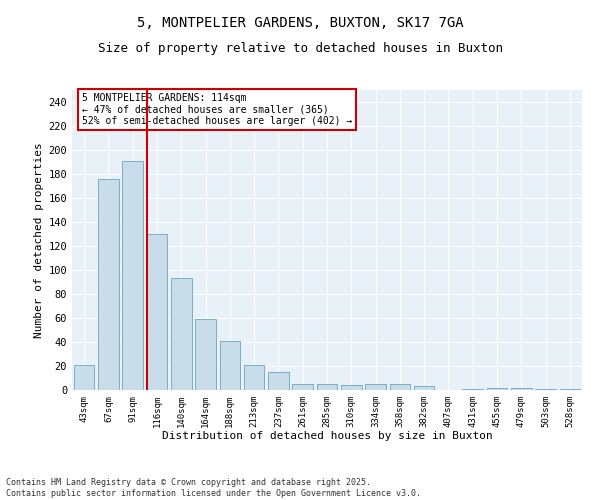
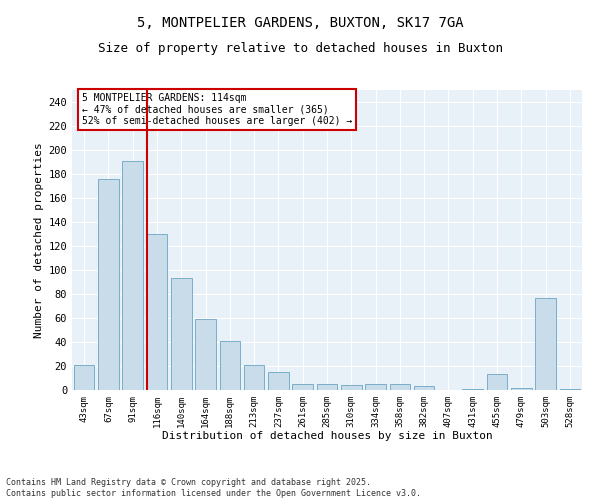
455sqm: 2 -> 13
503sqm: 1 -> 77
